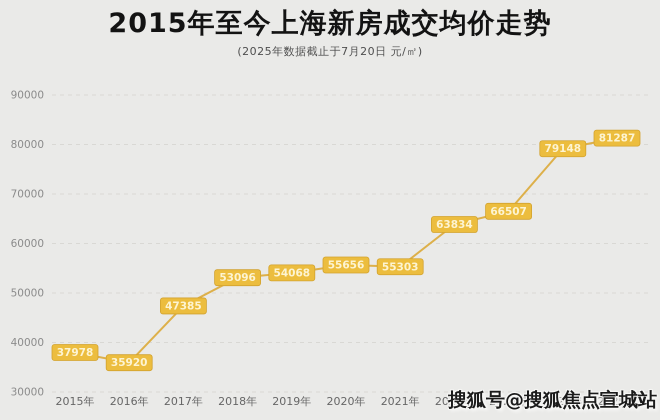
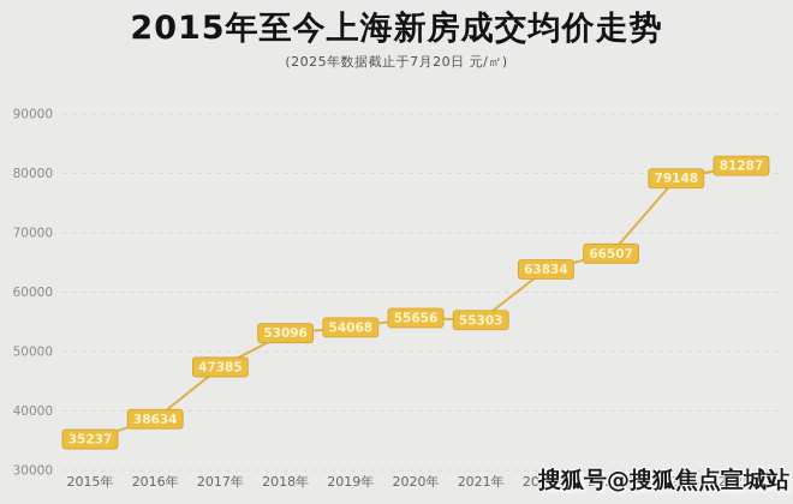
2015年: 37978 -> 35237
2016年: 35920 -> 38634
